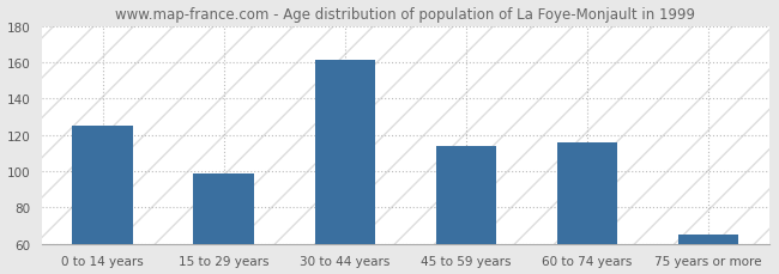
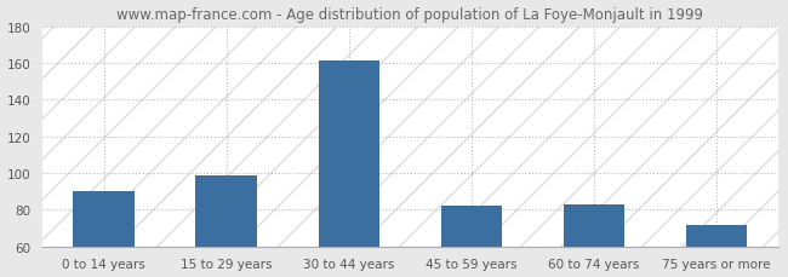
0 to 14 years: 125 -> 90
45 to 59 years: 114 -> 82
60 to 74 years: 116 -> 83
75 years or more: 65 -> 72
